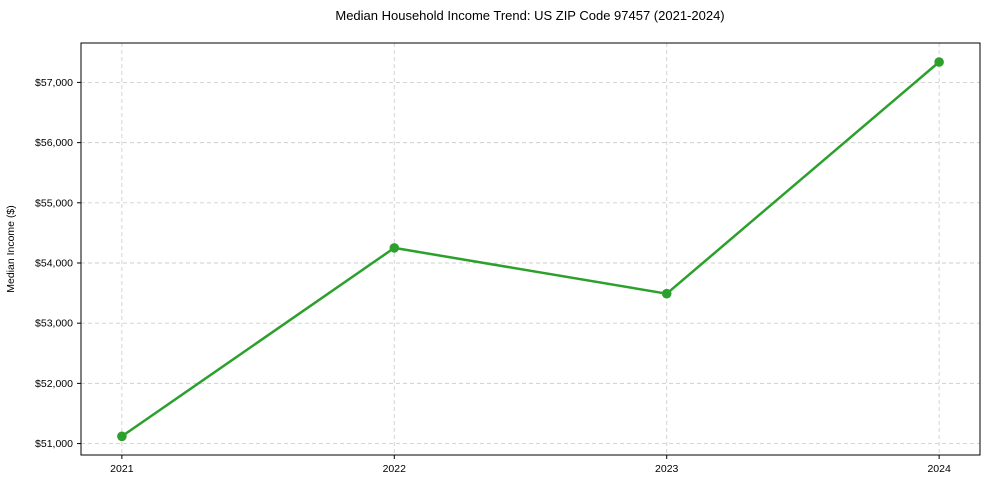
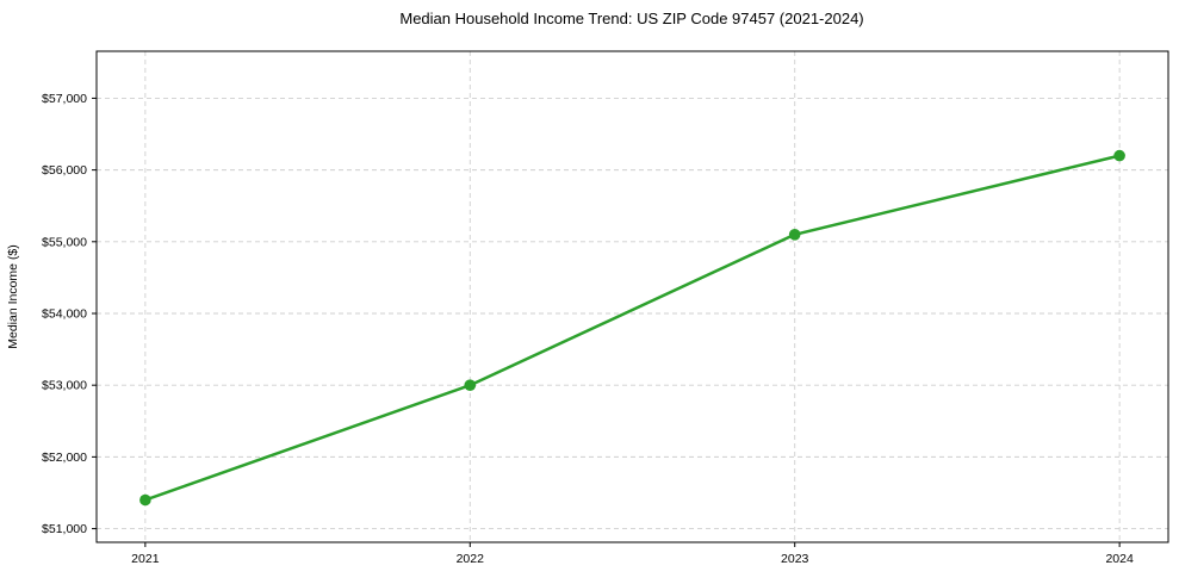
2021: $51100 -> $51400
2022: $54200 -> $53000
2023: $53500 -> $55100
2024: $57300 -> $56200
